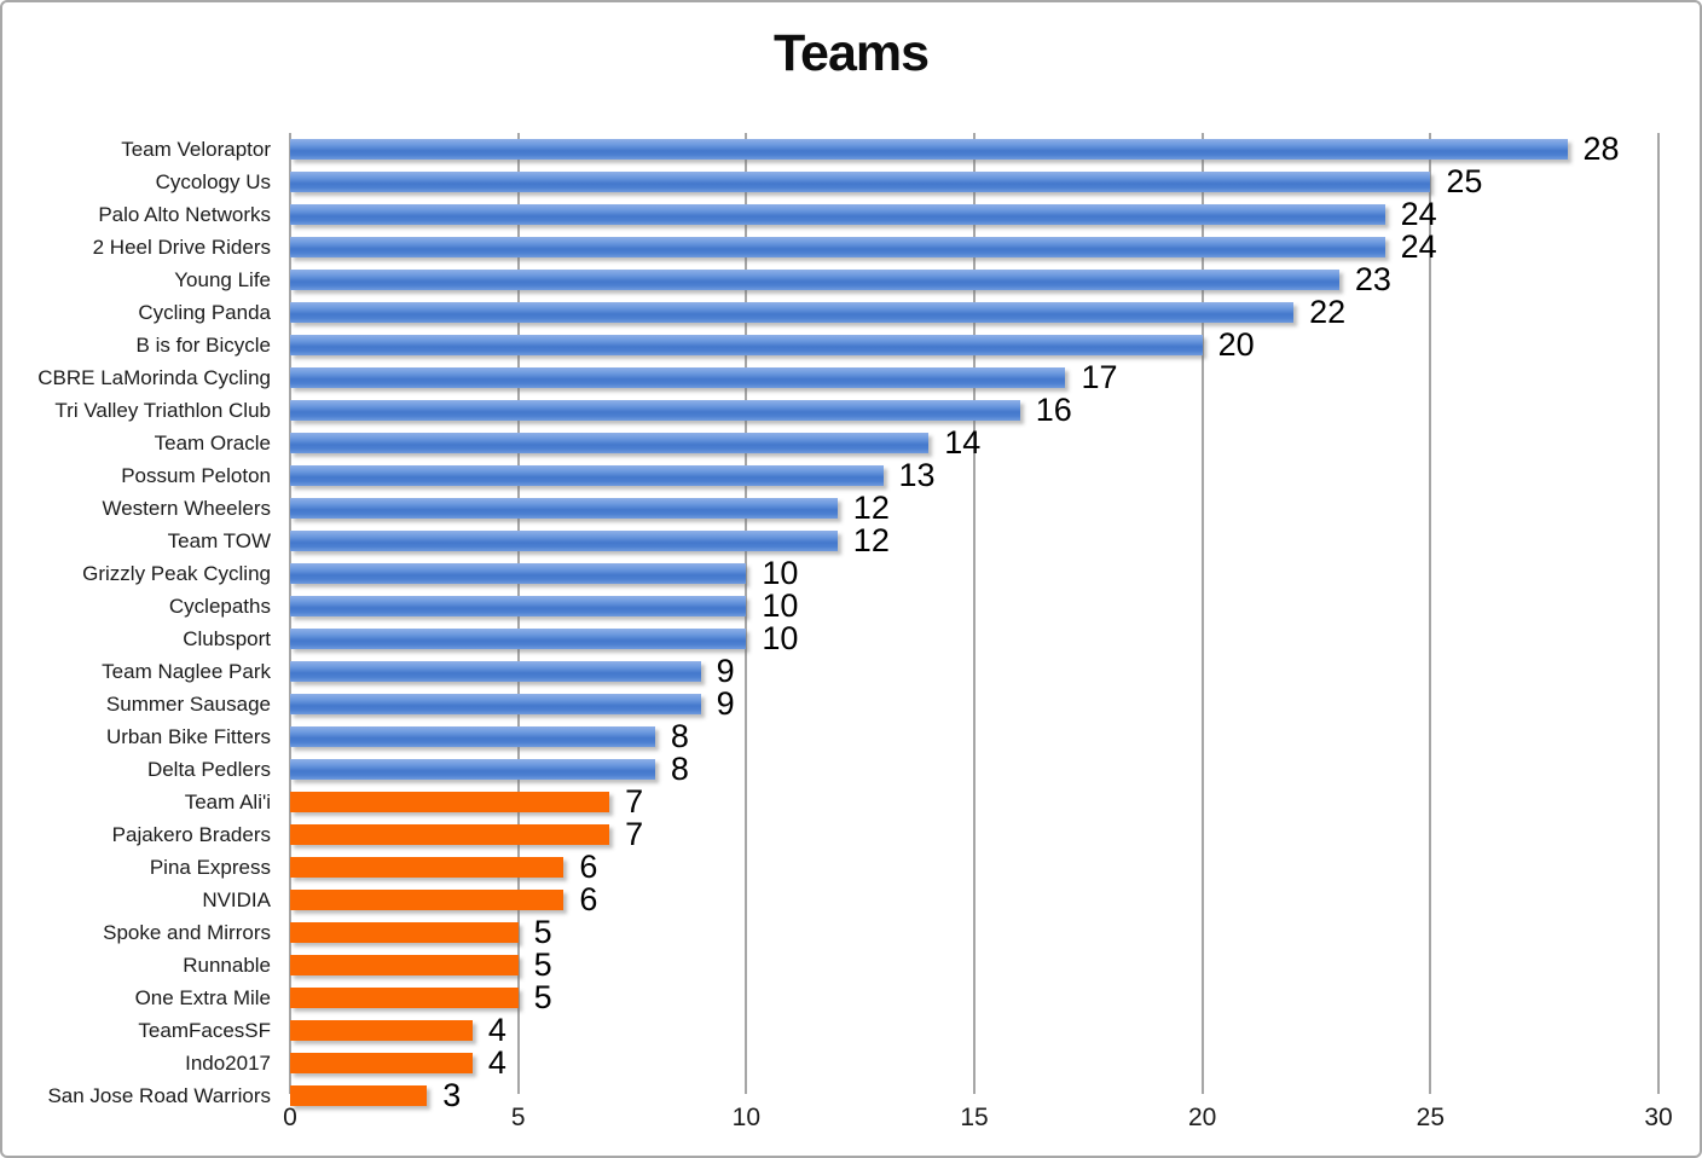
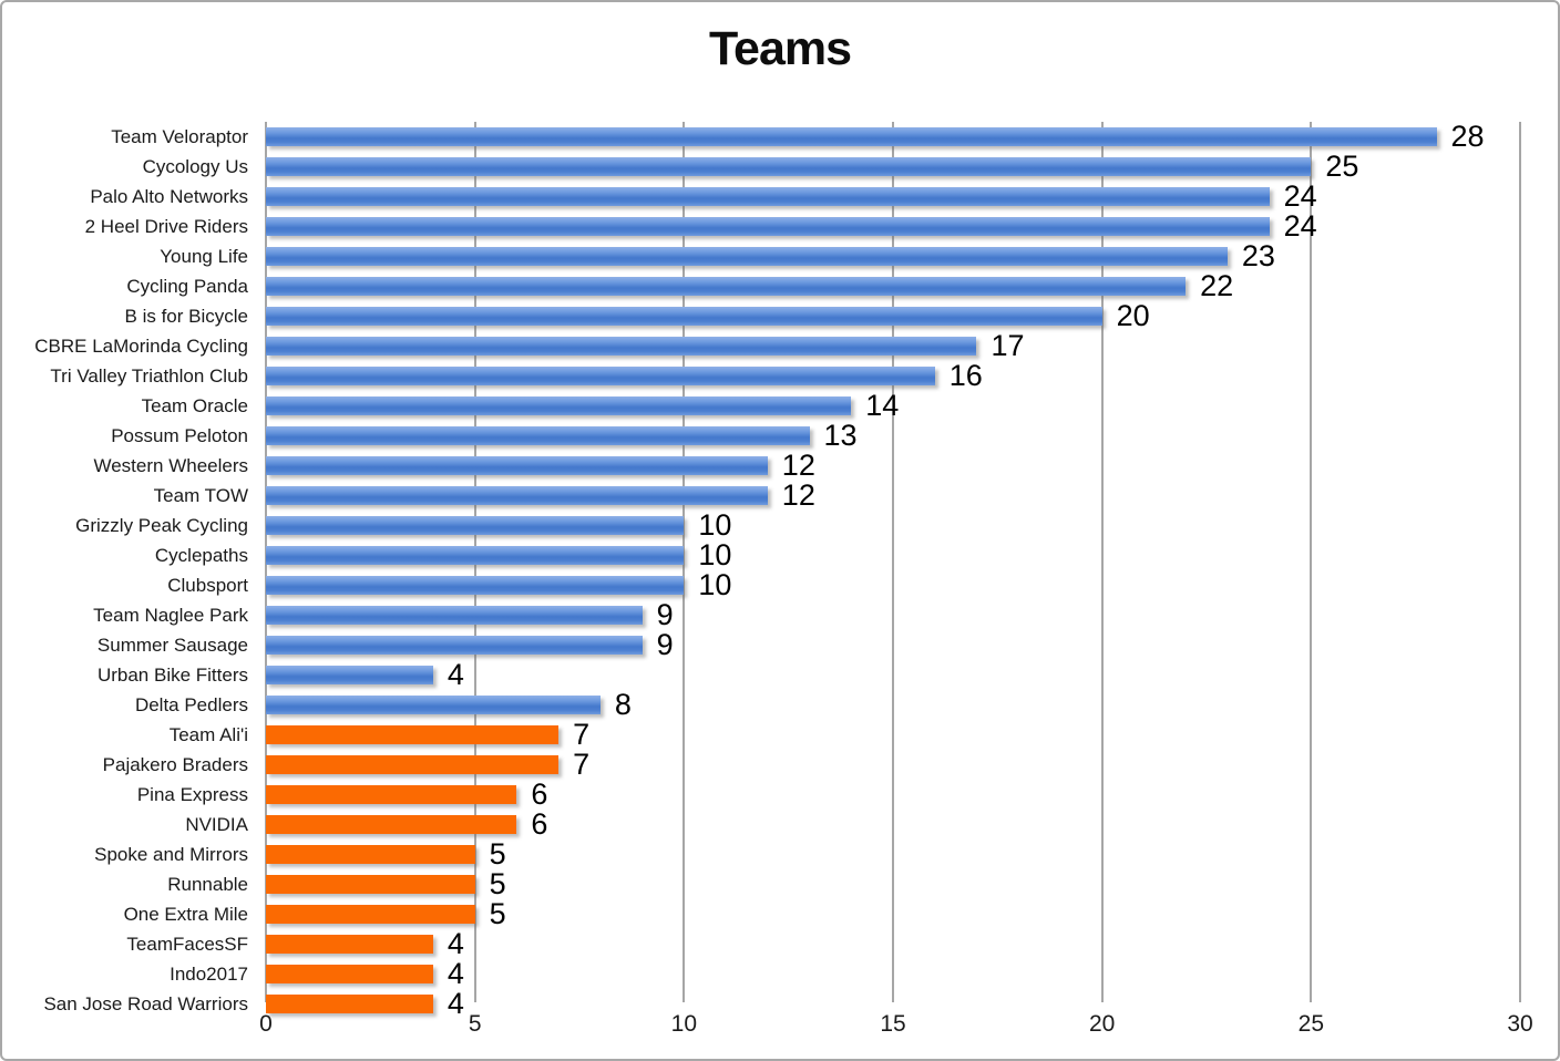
Urban Bike Fitters: 8 -> 4
San Jose Road Warriors: 3 -> 4
